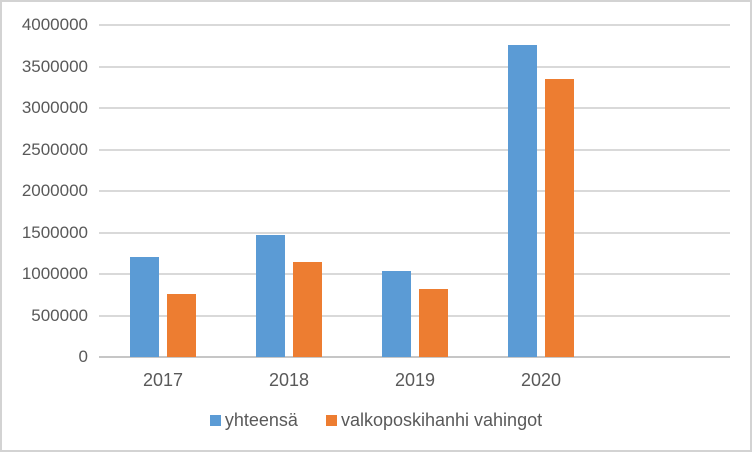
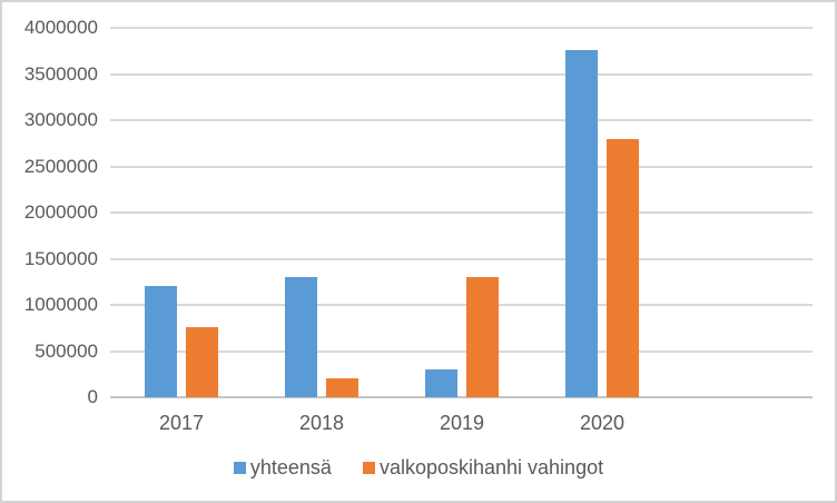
yhteensä/2018: 1500000 -> 1300000
valkoposkihanhi vahingot/2018: 1100000 -> 200000
yhteensä/2019: 1000000 -> 300000
valkoposkihanhi vahingot/2019: 800000 -> 1300000
valkoposkihanhi vahingot/2020: 3400000 -> 2800000
